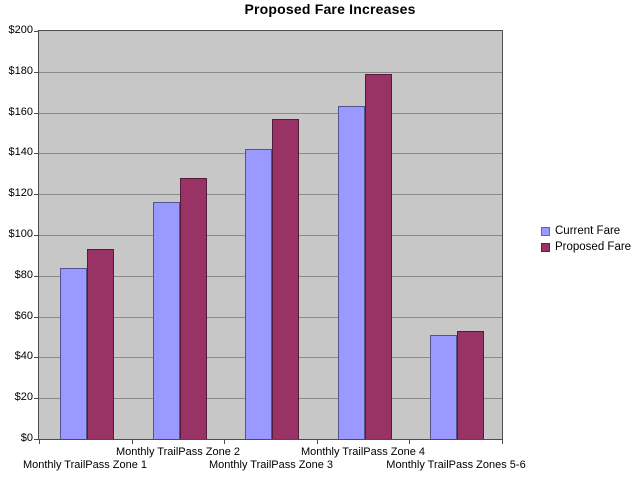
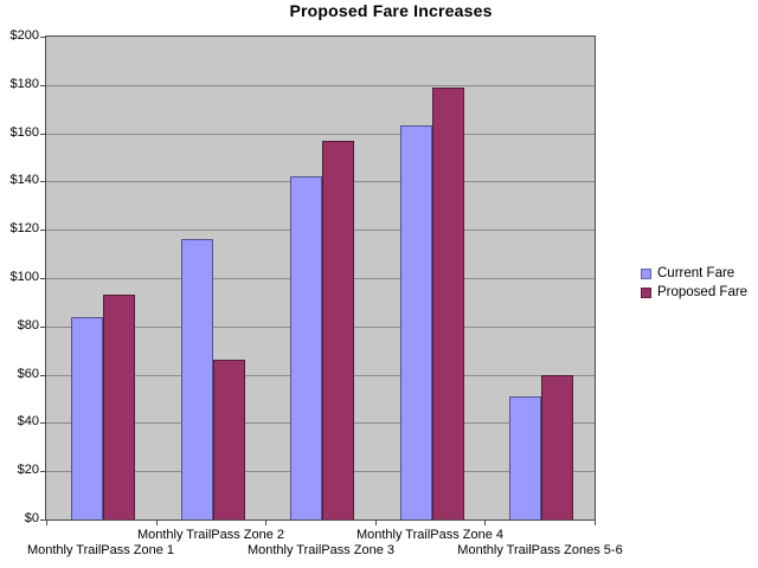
Proposed Fare/Monthly TrailPass Zone 2: $128 -> $66
Proposed Fare/Monthly TrailPass Zones 5-6: $53 -> $60
